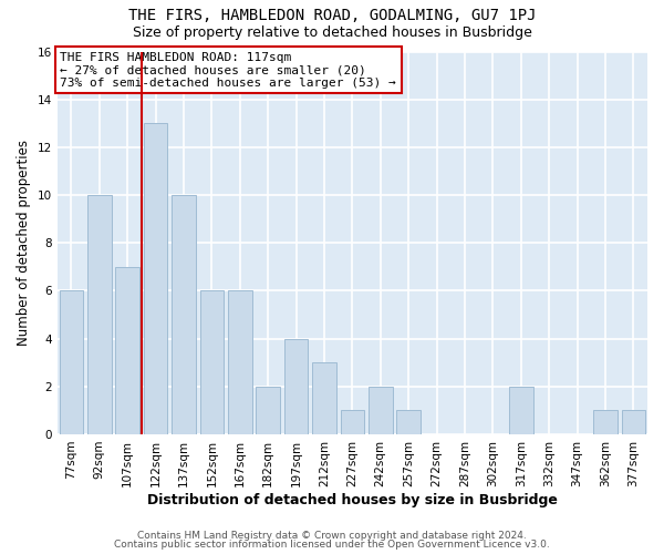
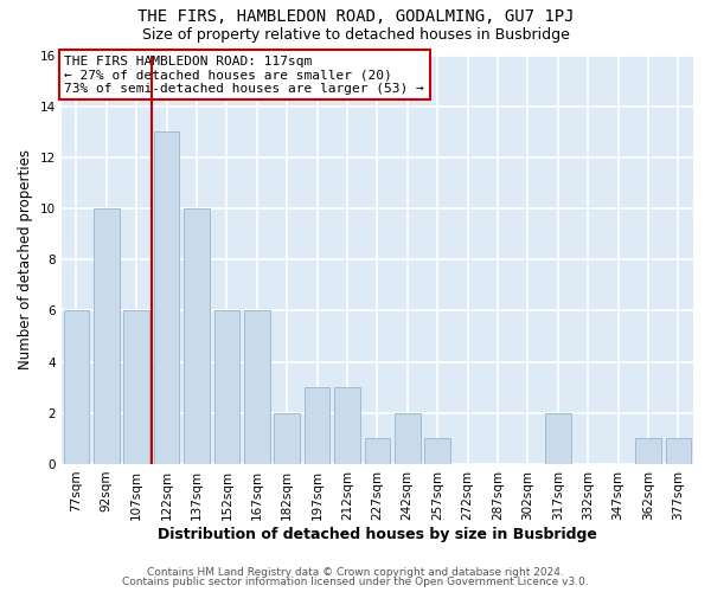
107sqm: 7 -> 6
197sqm: 4 -> 3
